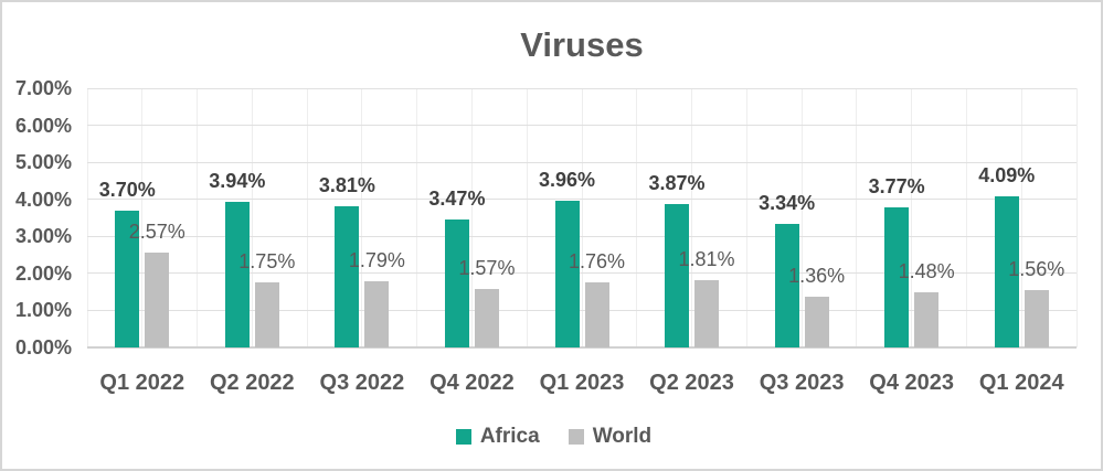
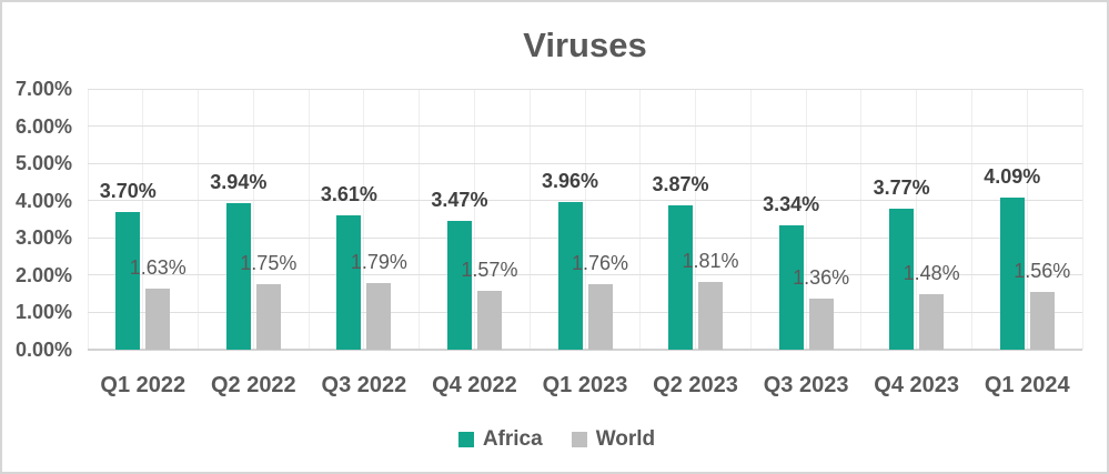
World/Q1 2022: 2.57% -> 1.63%
Africa/Q3 2022: 3.81% -> 3.61%
